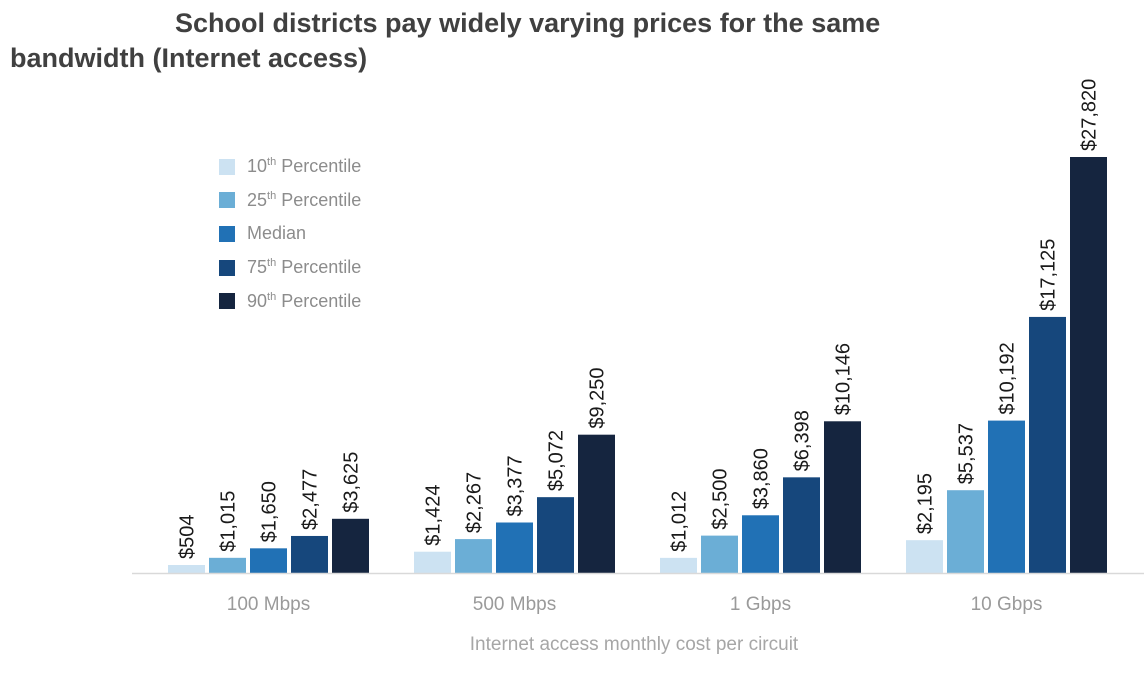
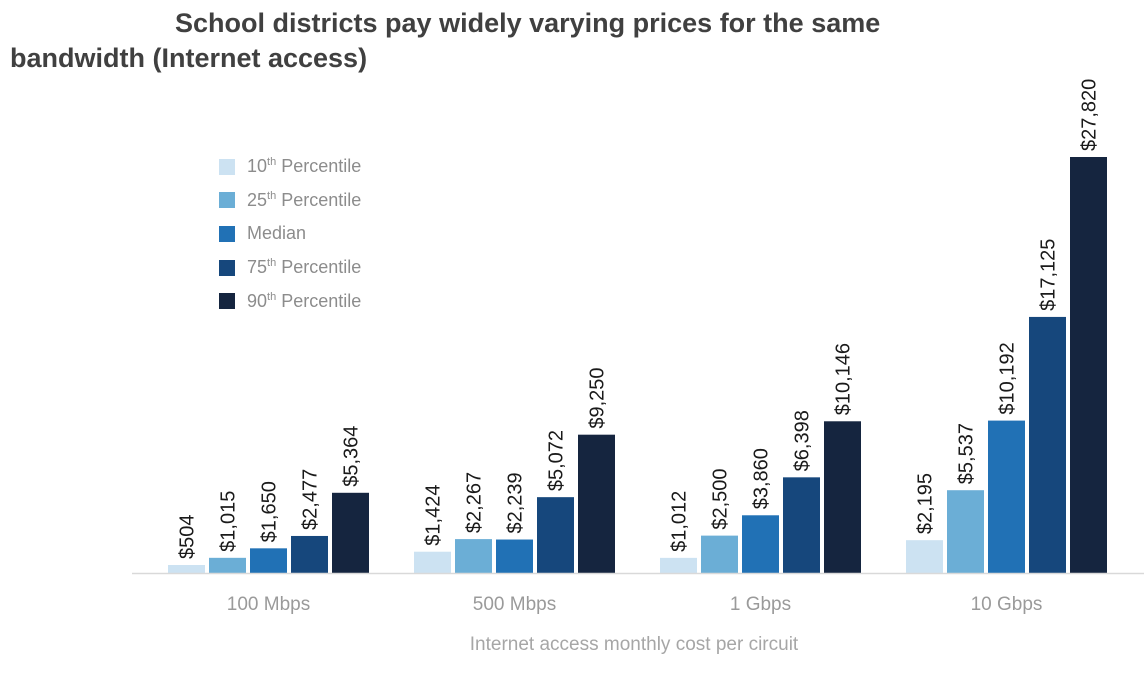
90th Percentile/100 Mbps: $3,625 -> $5,364
Median/500 Mbps: $3,377 -> $2,239
